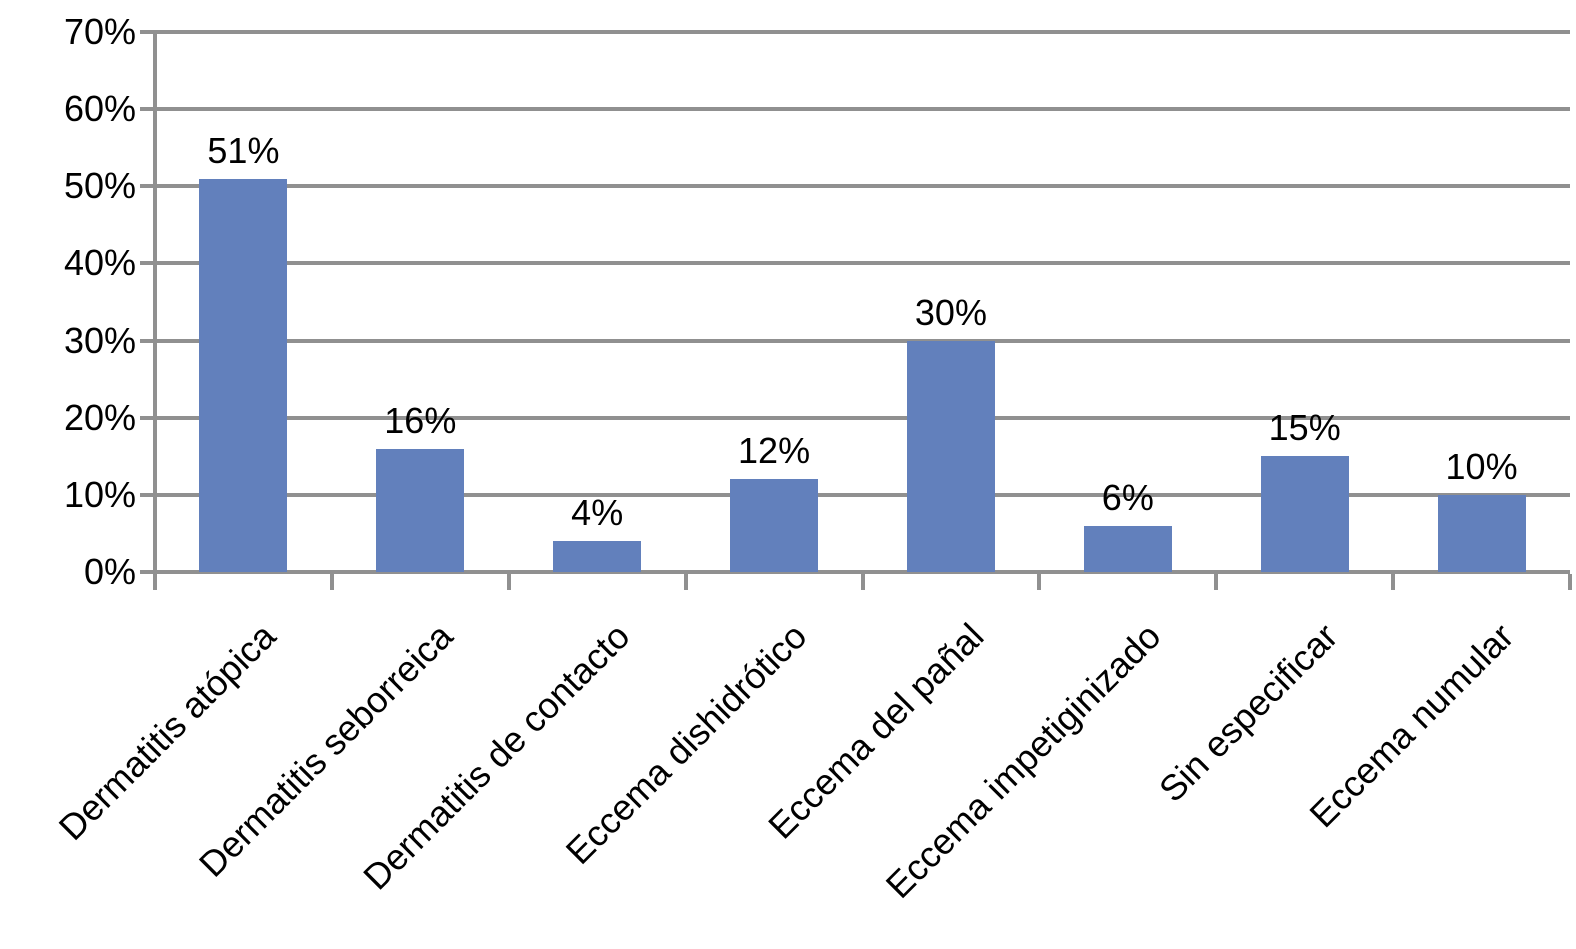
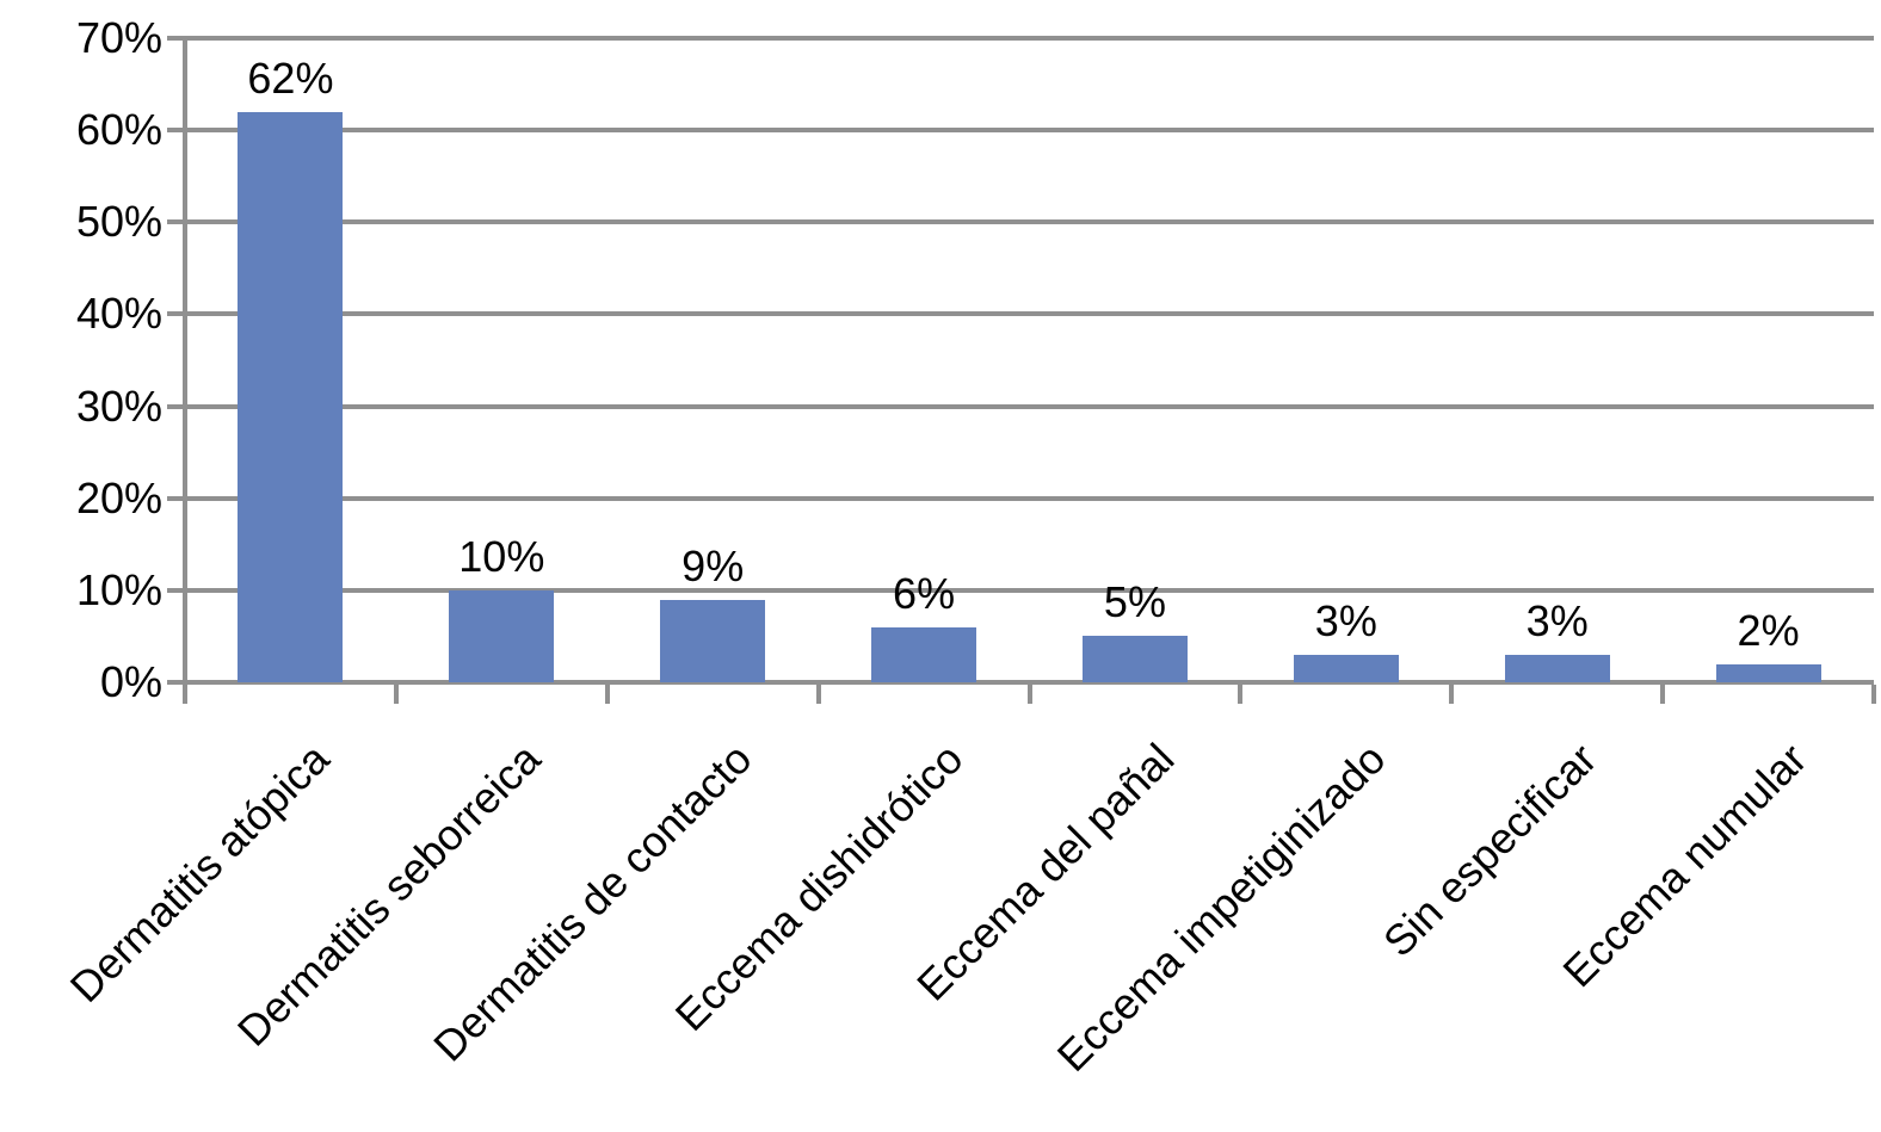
Dermatitis atópica: 51% -> 62%
Dermatitis seborreica: 16% -> 10%
Dermatitis de contacto: 4% -> 9%
Eccema dishidrótico: 12% -> 6%
Eccema del pañal: 30% -> 5%
Eccema impetiginizado: 6% -> 3%
Sin especificar: 15% -> 3%
Eccema numular: 10% -> 2%
